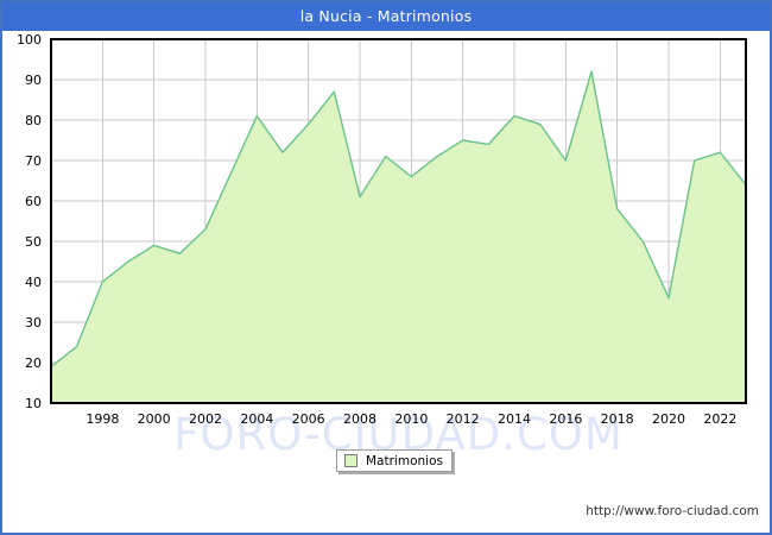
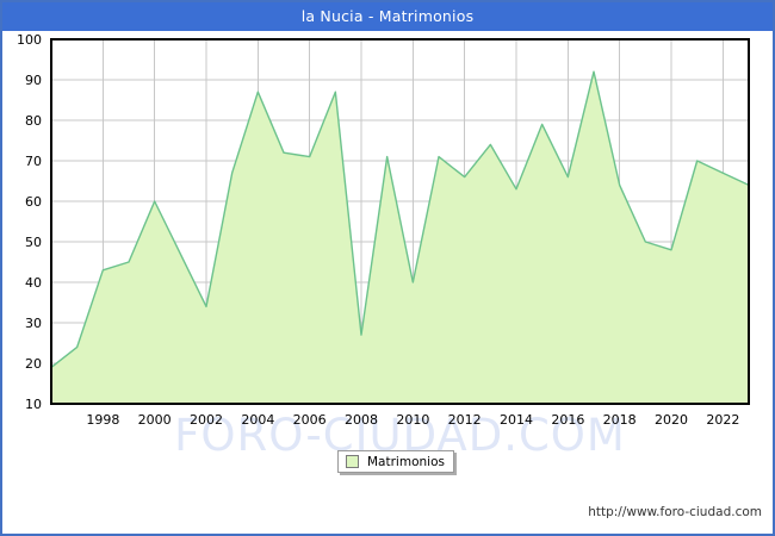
1998: 40 -> 43
2000: 49 -> 60
2002: 53 -> 34
2004: 81 -> 87
2006: 79 -> 71
2008: 61 -> 27
2010: 66 -> 40
2012: 75 -> 66
2014: 81 -> 63
2016: 70 -> 66
2018: 58 -> 64
2020: 36 -> 48
2022: 72 -> 67
